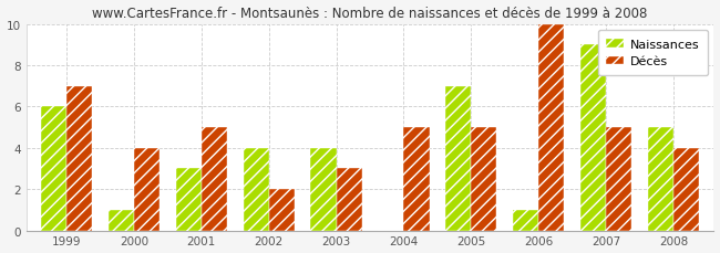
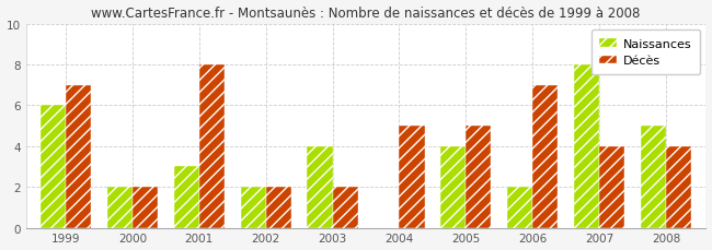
Naissances/2000: 1 -> 2
Décès/2000: 4 -> 2
Décès/2001: 5 -> 8
Naissances/2002: 4 -> 2
Décès/2003: 3 -> 2
Naissances/2005: 7 -> 4
Naissances/2006: 1 -> 2
Décès/2006: 10 -> 7
Naissances/2007: 9 -> 8
Décès/2007: 5 -> 4
